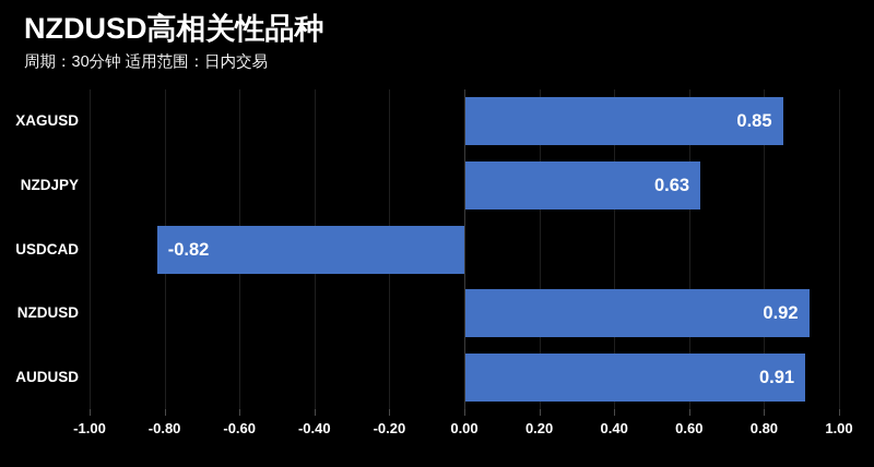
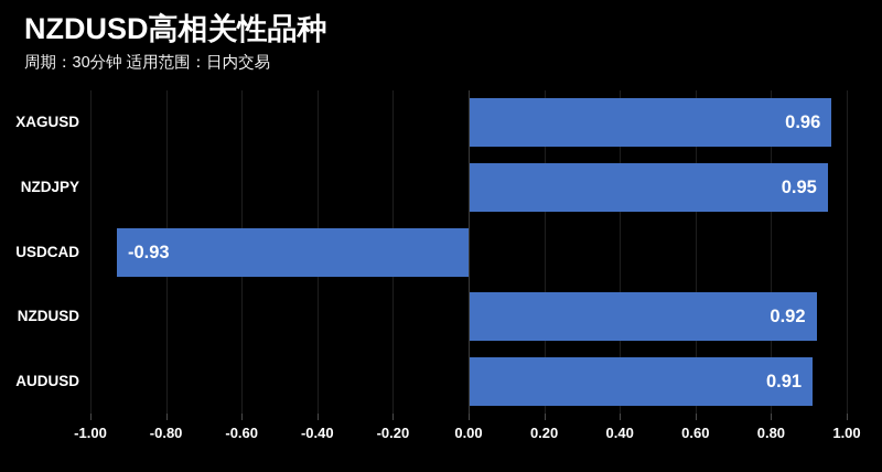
XAGUSD: 0.85 -> 0.96
NZDJPY: 0.63 -> 0.95
USDCAD: -0.82 -> -0.93
